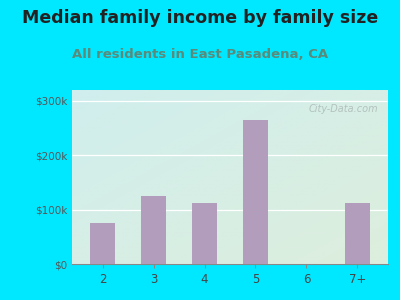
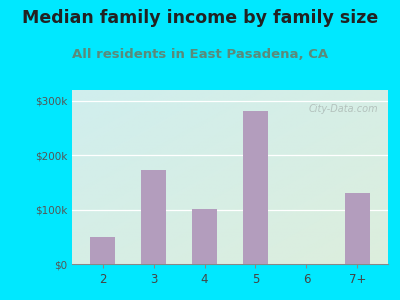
2: $75k -> $50k
3: $125k -> $172k
4: $113k -> $102k
5: $265k -> $282k
7+: $113k -> $130k
